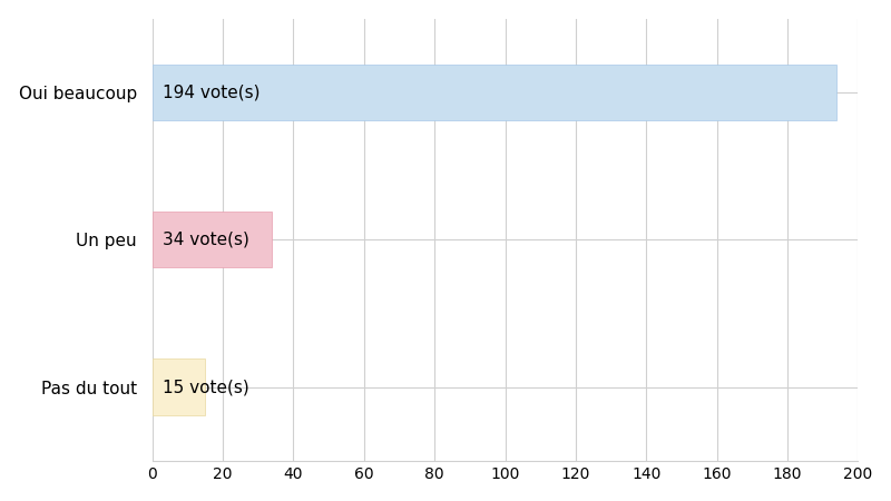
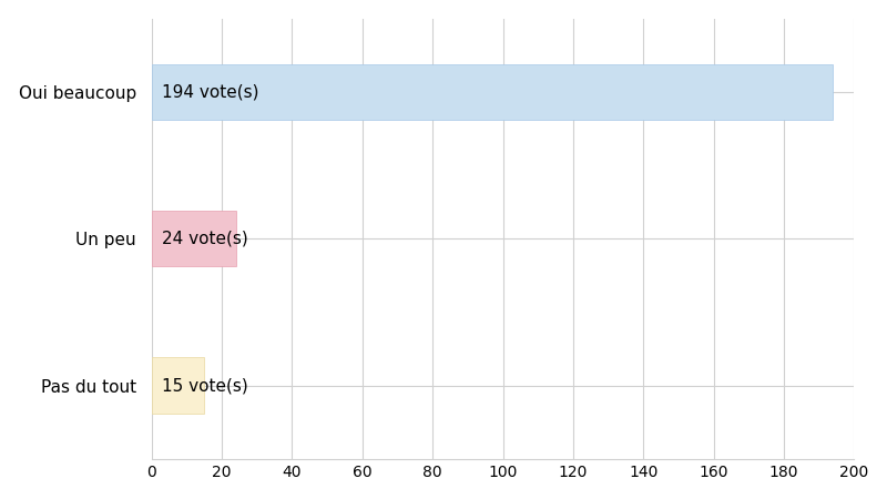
Un peu: 34 -> 24
